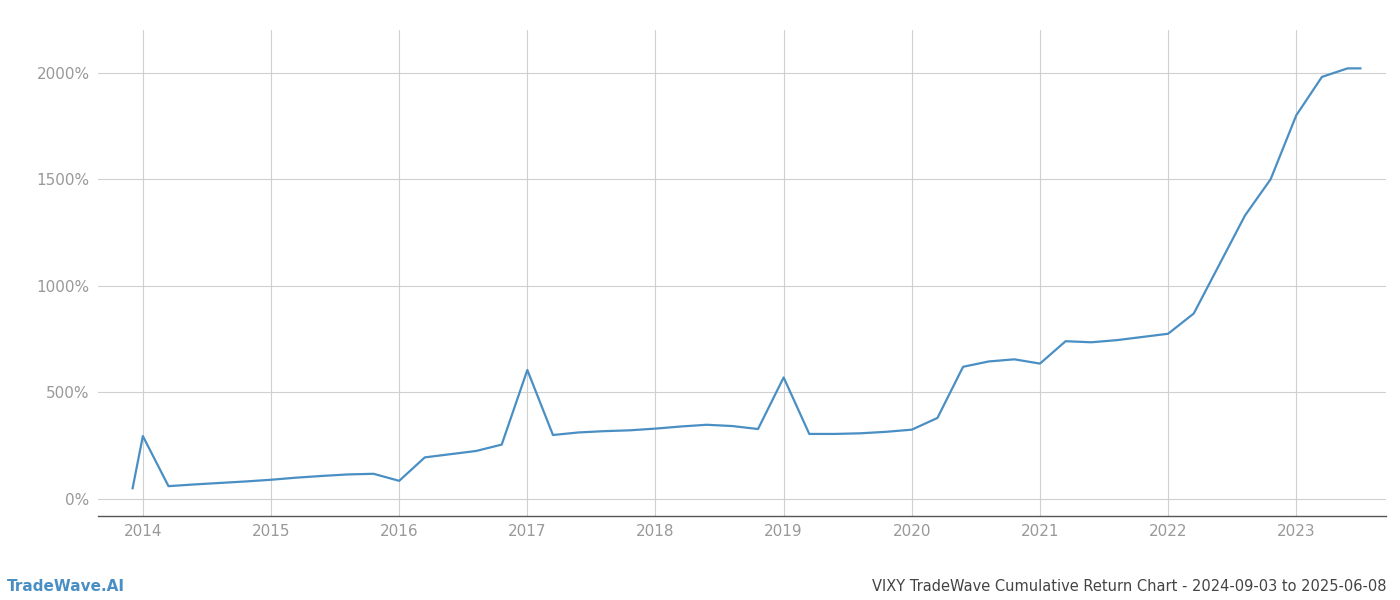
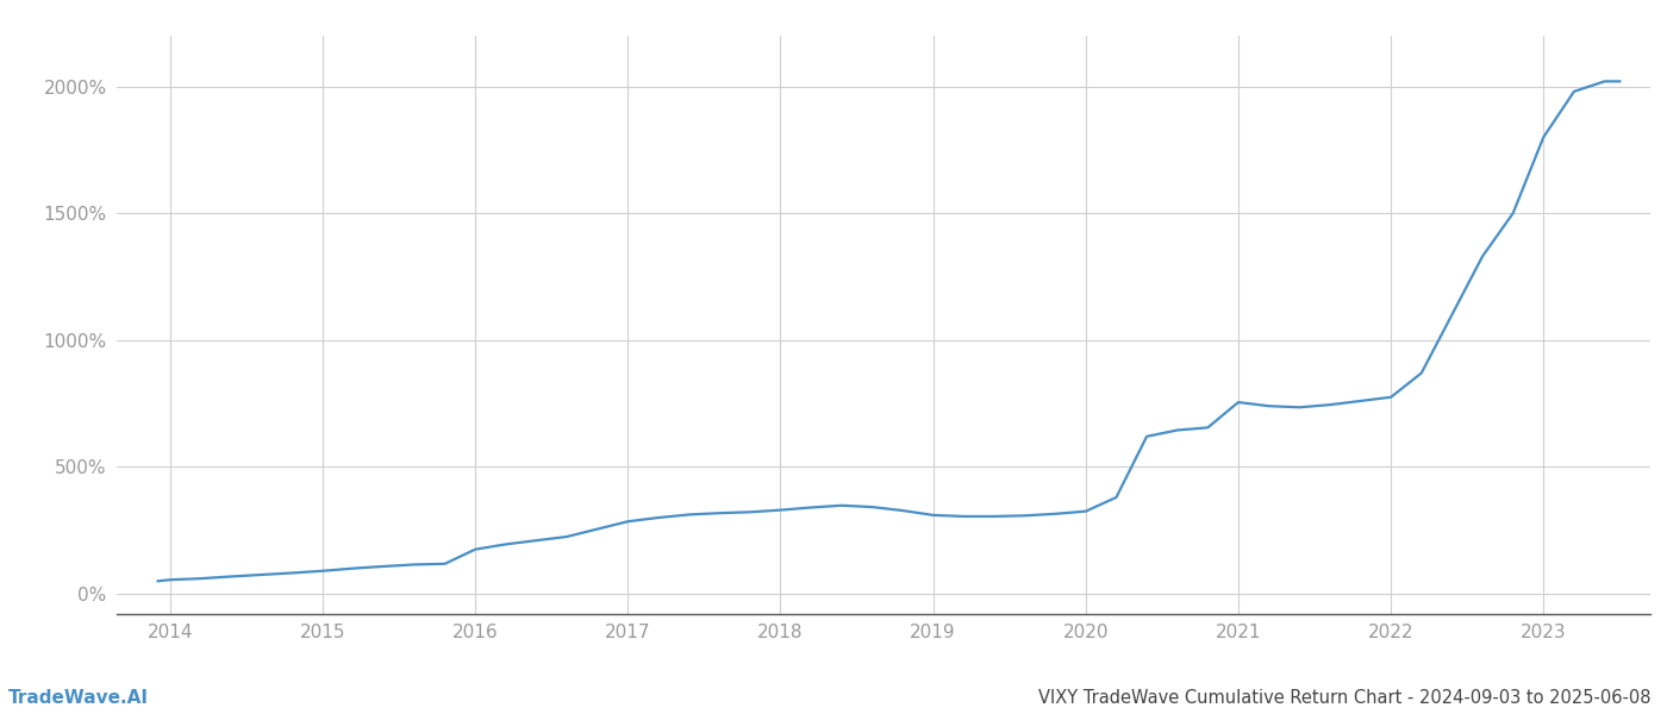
2014: 295% -> 55%
2016: 85% -> 175%
2017: 605% -> 285%
2019: 570% -> 310%
2021: 635% -> 755%
